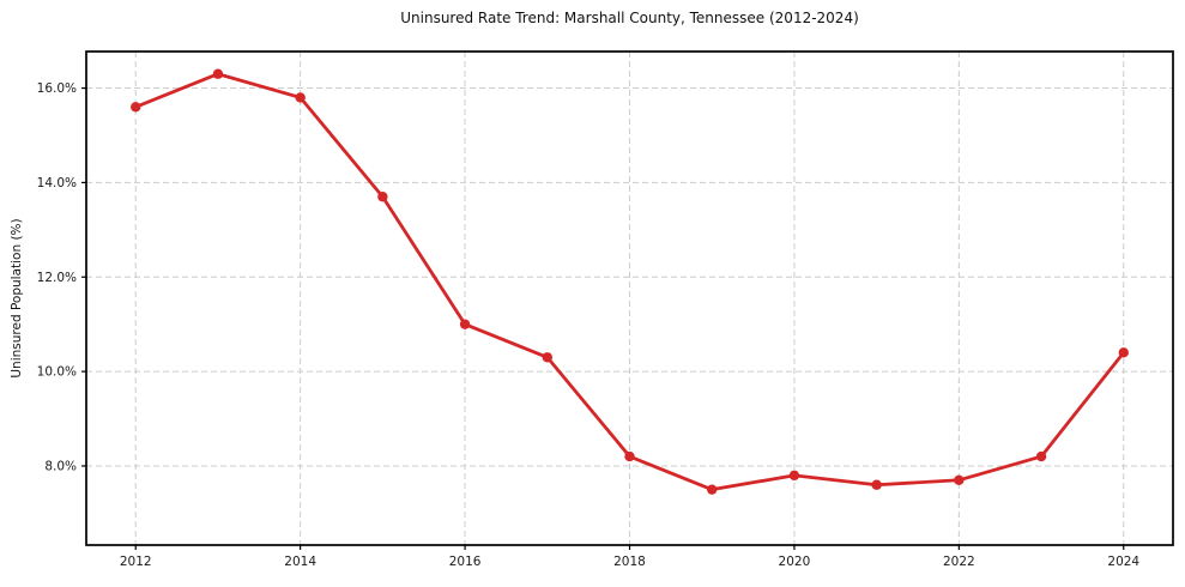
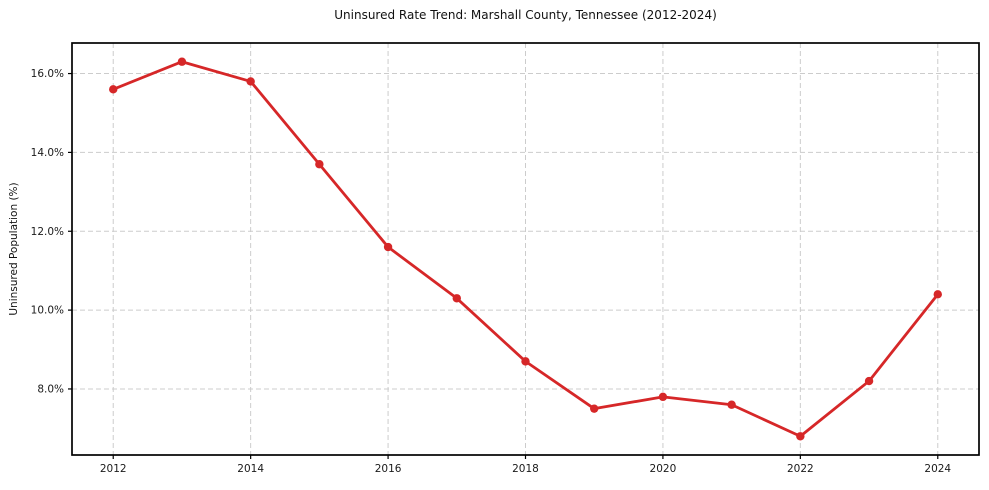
2016: 11.0% -> 11.6%
2018: 8.2% -> 8.7%
2022: 7.7% -> 6.8%
